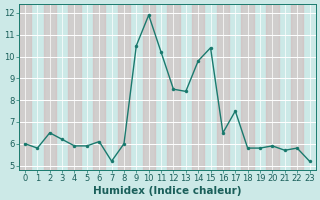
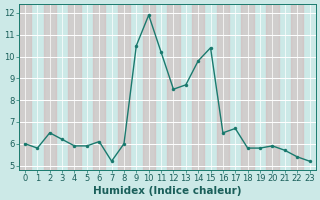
13: 8.4 -> 8.7
17: 7.5 -> 6.7
22: 5.8 -> 5.4
